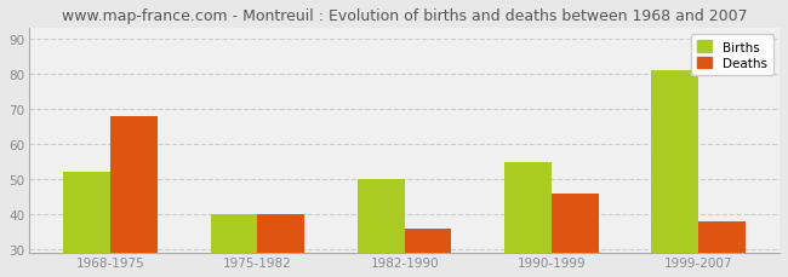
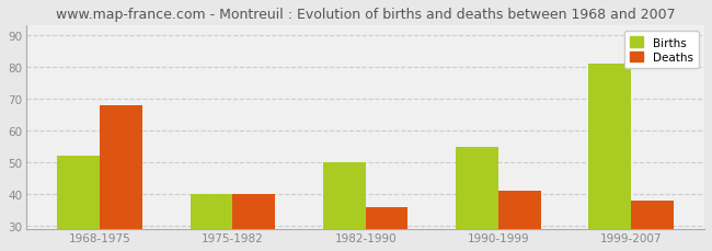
Deaths/1990-1999: 46 -> 41
